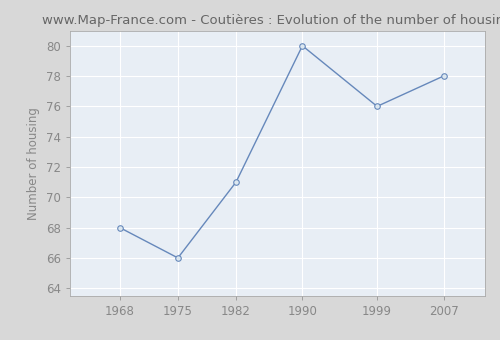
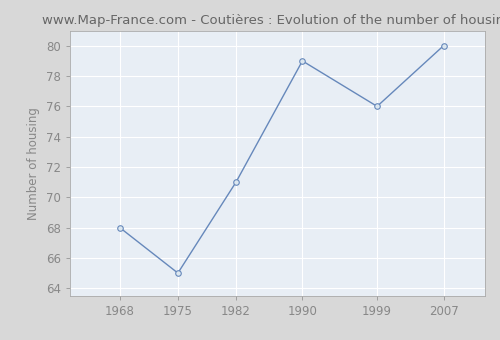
1975: 66 -> 65
1990: 80 -> 79
2007: 78 -> 80
